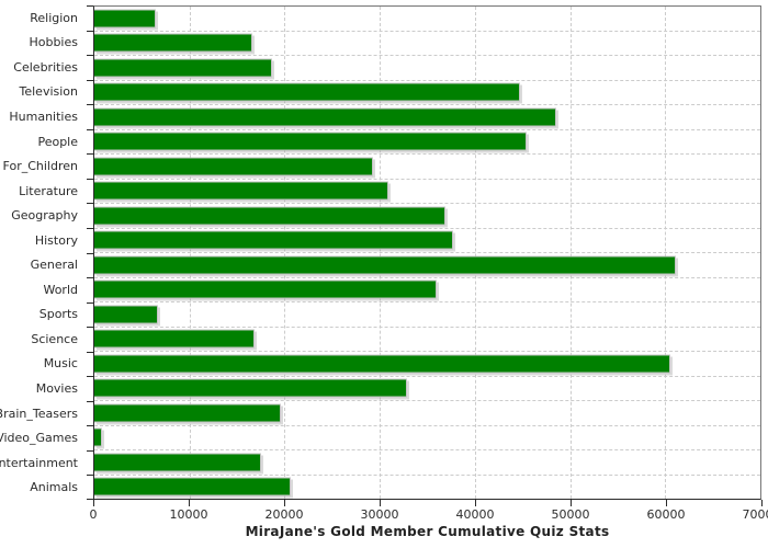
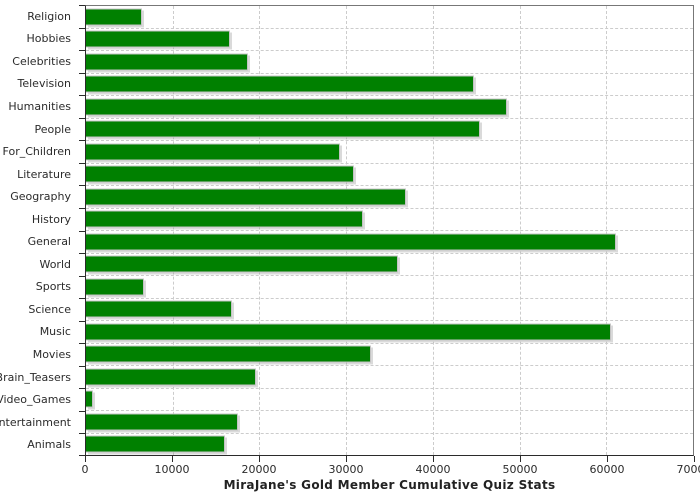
History: 38000 -> 32000
Animals: 21000 -> 16000
